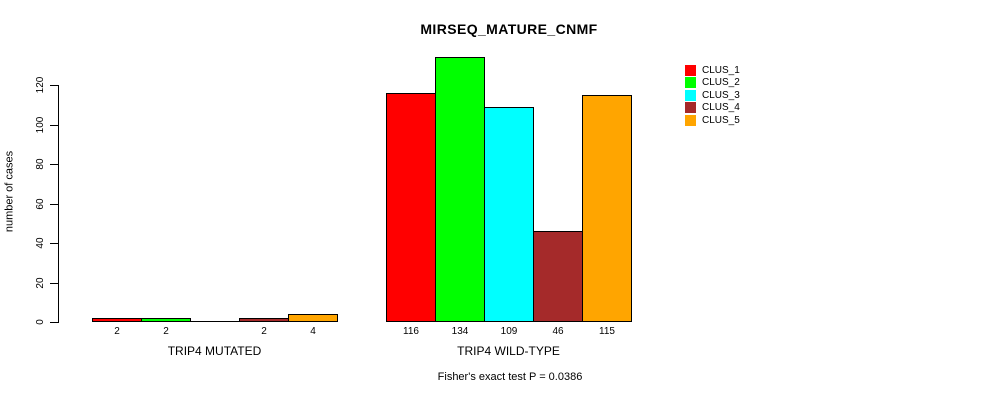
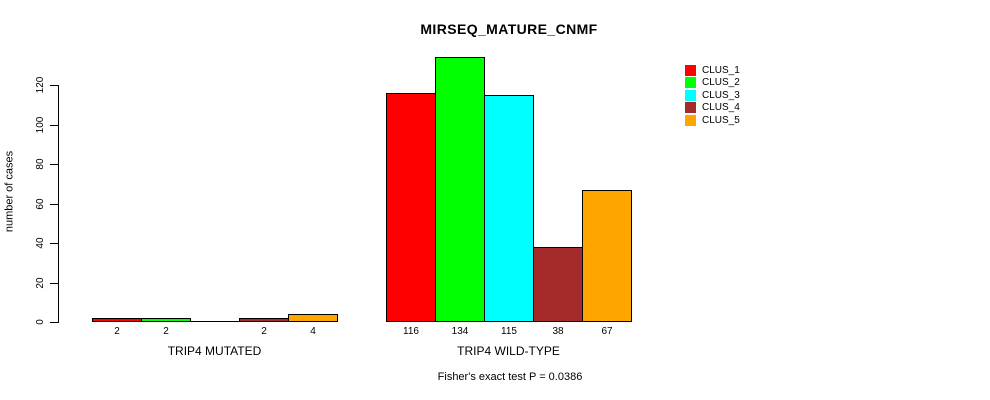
CLUS_3/TRIP4 WILD-TYPE: 109 -> 115
CLUS_4/TRIP4 WILD-TYPE: 46 -> 38
CLUS_5/TRIP4 WILD-TYPE: 115 -> 67
